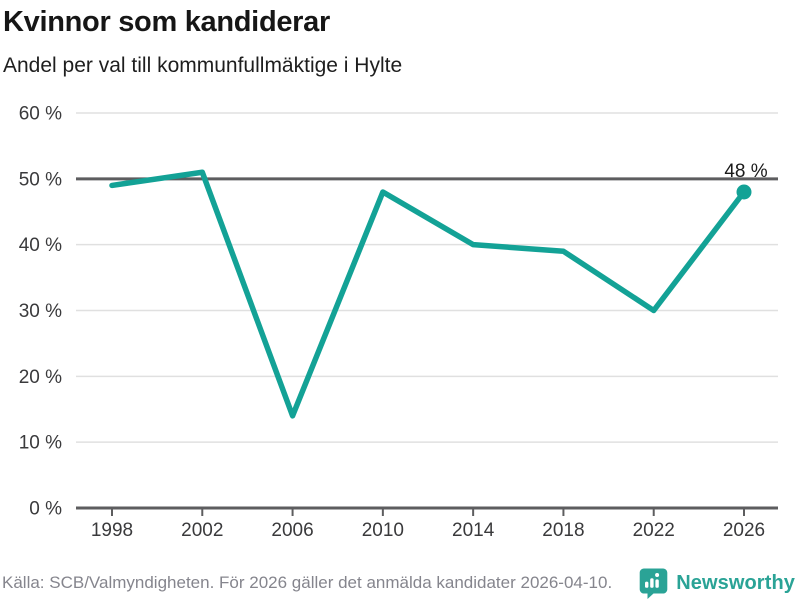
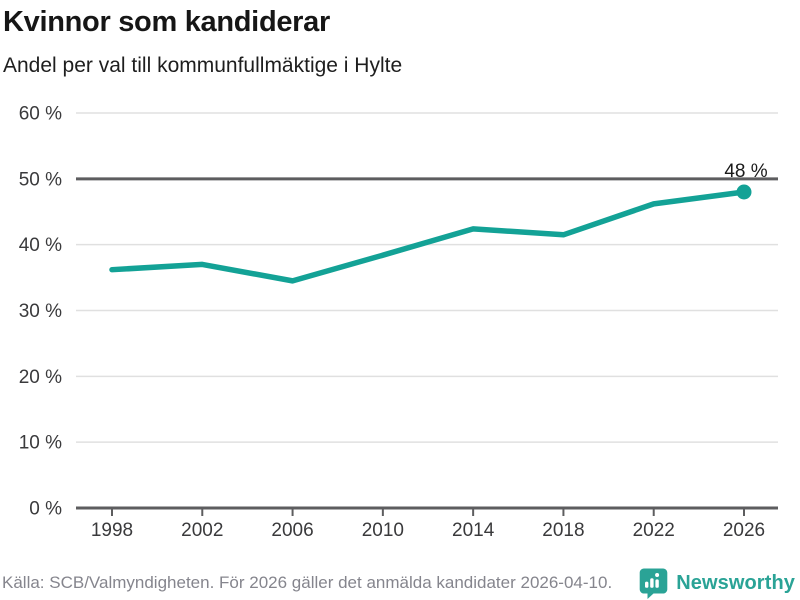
1998: 49% -> 36%
2002: 51% -> 37%
2006: 14% -> 34%
2010: 48% -> 38%
2014: 40% -> 42%
2018: 39% -> 42%
2022: 30% -> 46%
